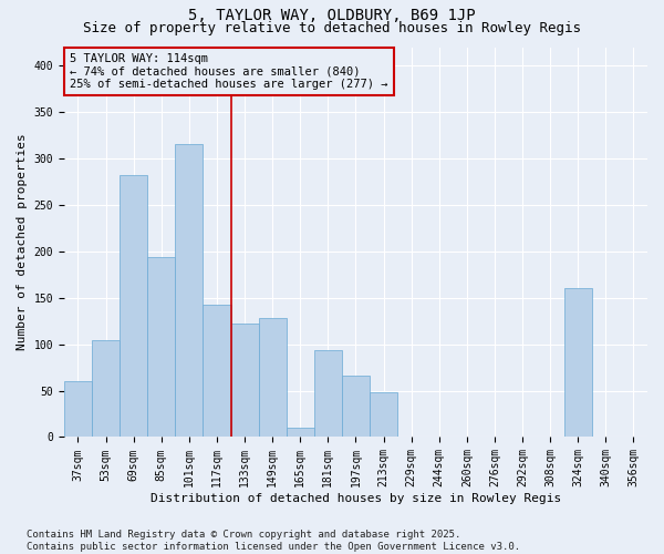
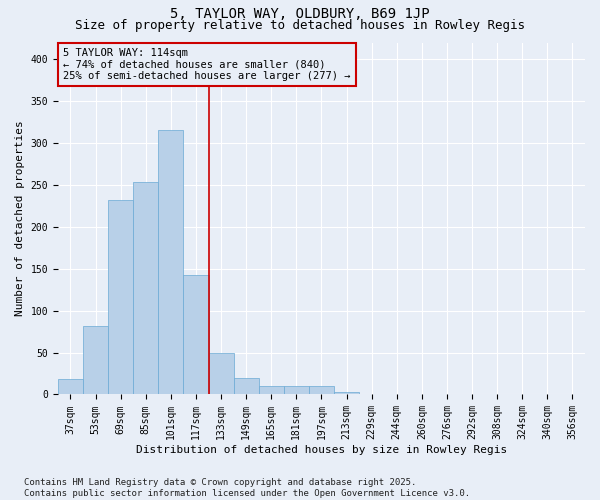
37sqm: 60 -> 18
53sqm: 104 -> 82
69sqm: 282 -> 232
85sqm: 194 -> 253
133sqm: 122 -> 50
149sqm: 128 -> 20
181sqm: 94 -> 10
197sqm: 66 -> 10
213sqm: 48 -> 3
324sqm: 160 -> 1
